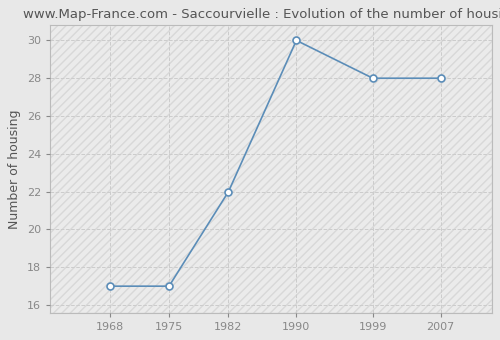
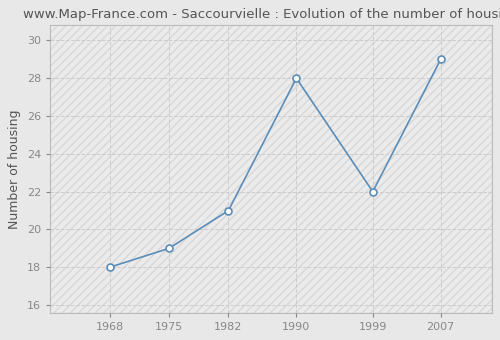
1968: 17 -> 18
1975: 17 -> 19
1982: 22 -> 21
1990: 30 -> 28
1999: 28 -> 22
2007: 28 -> 29
